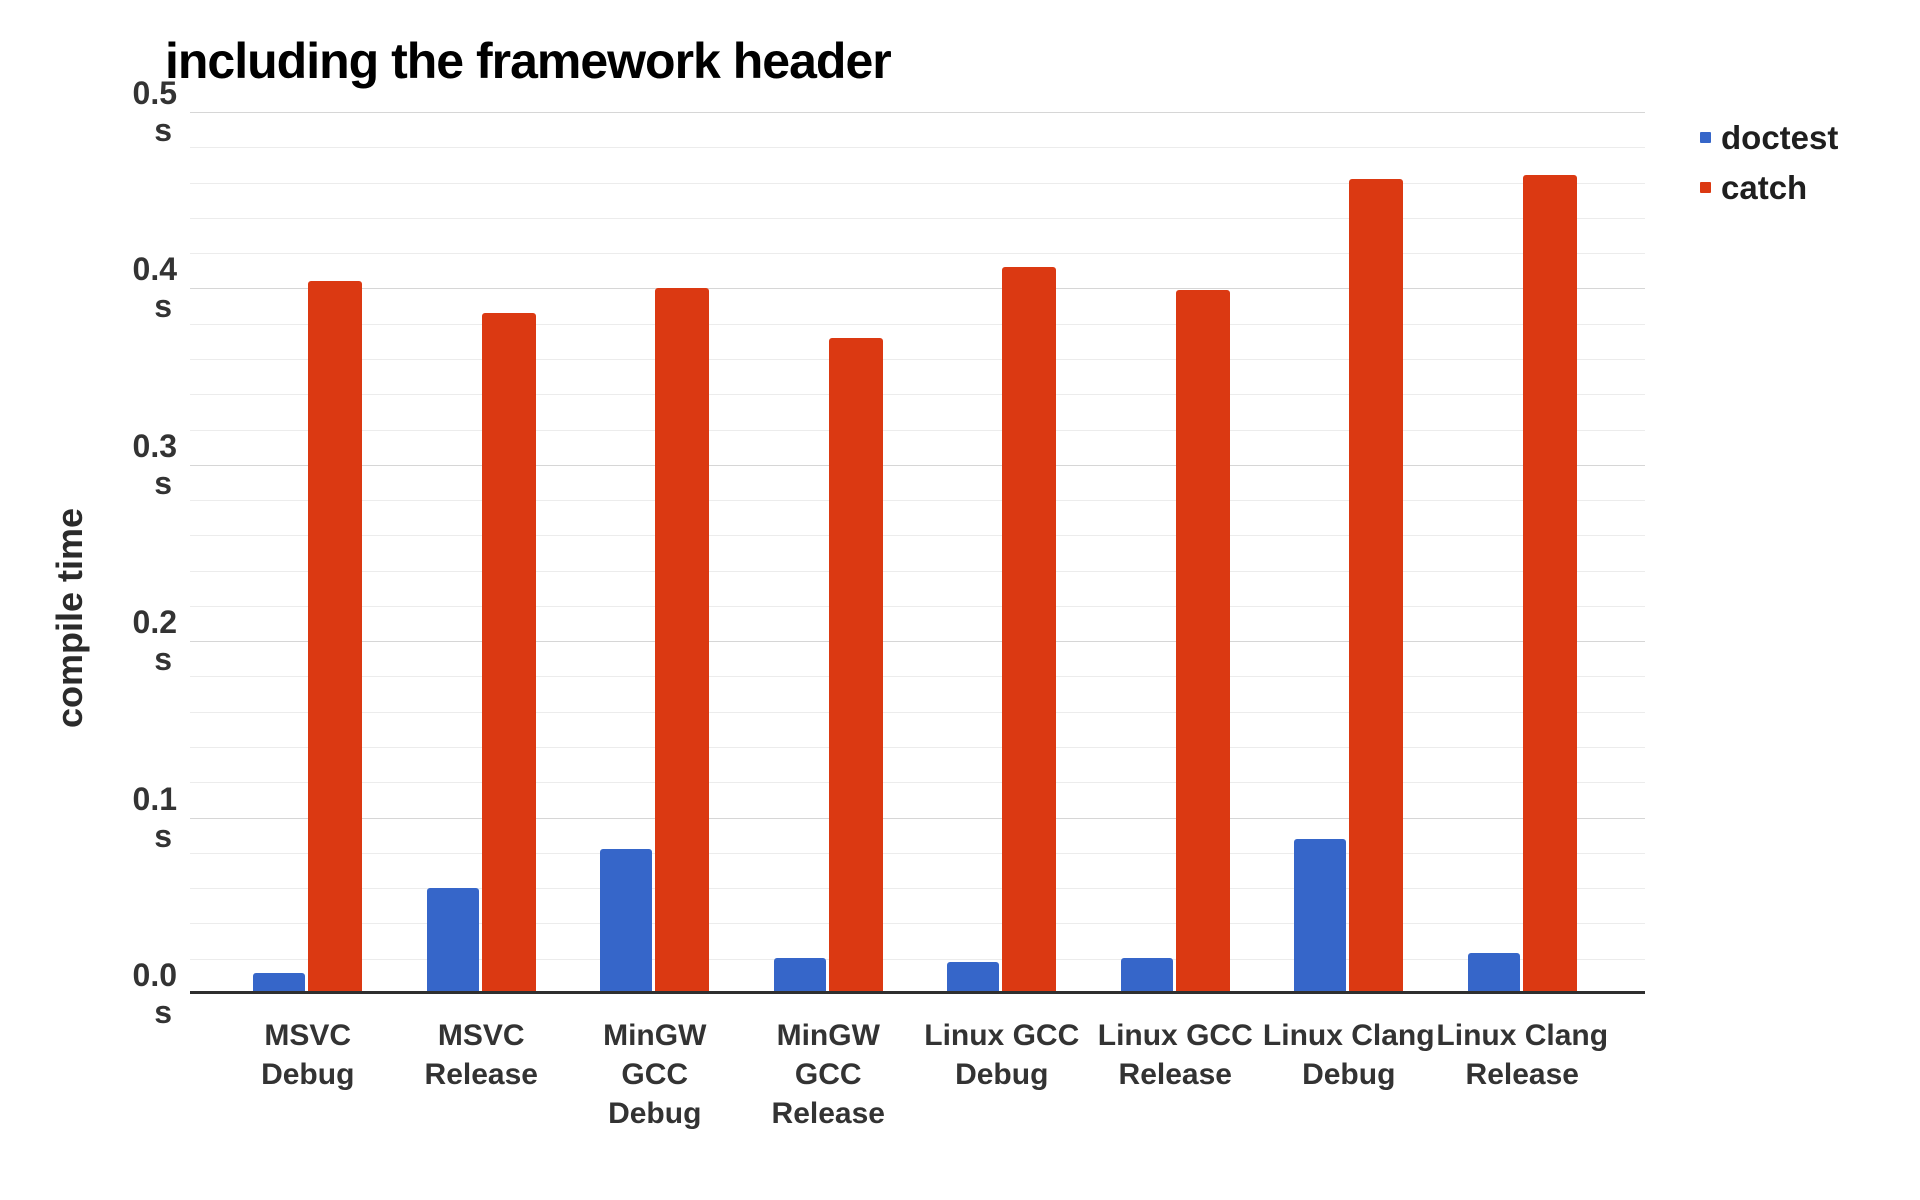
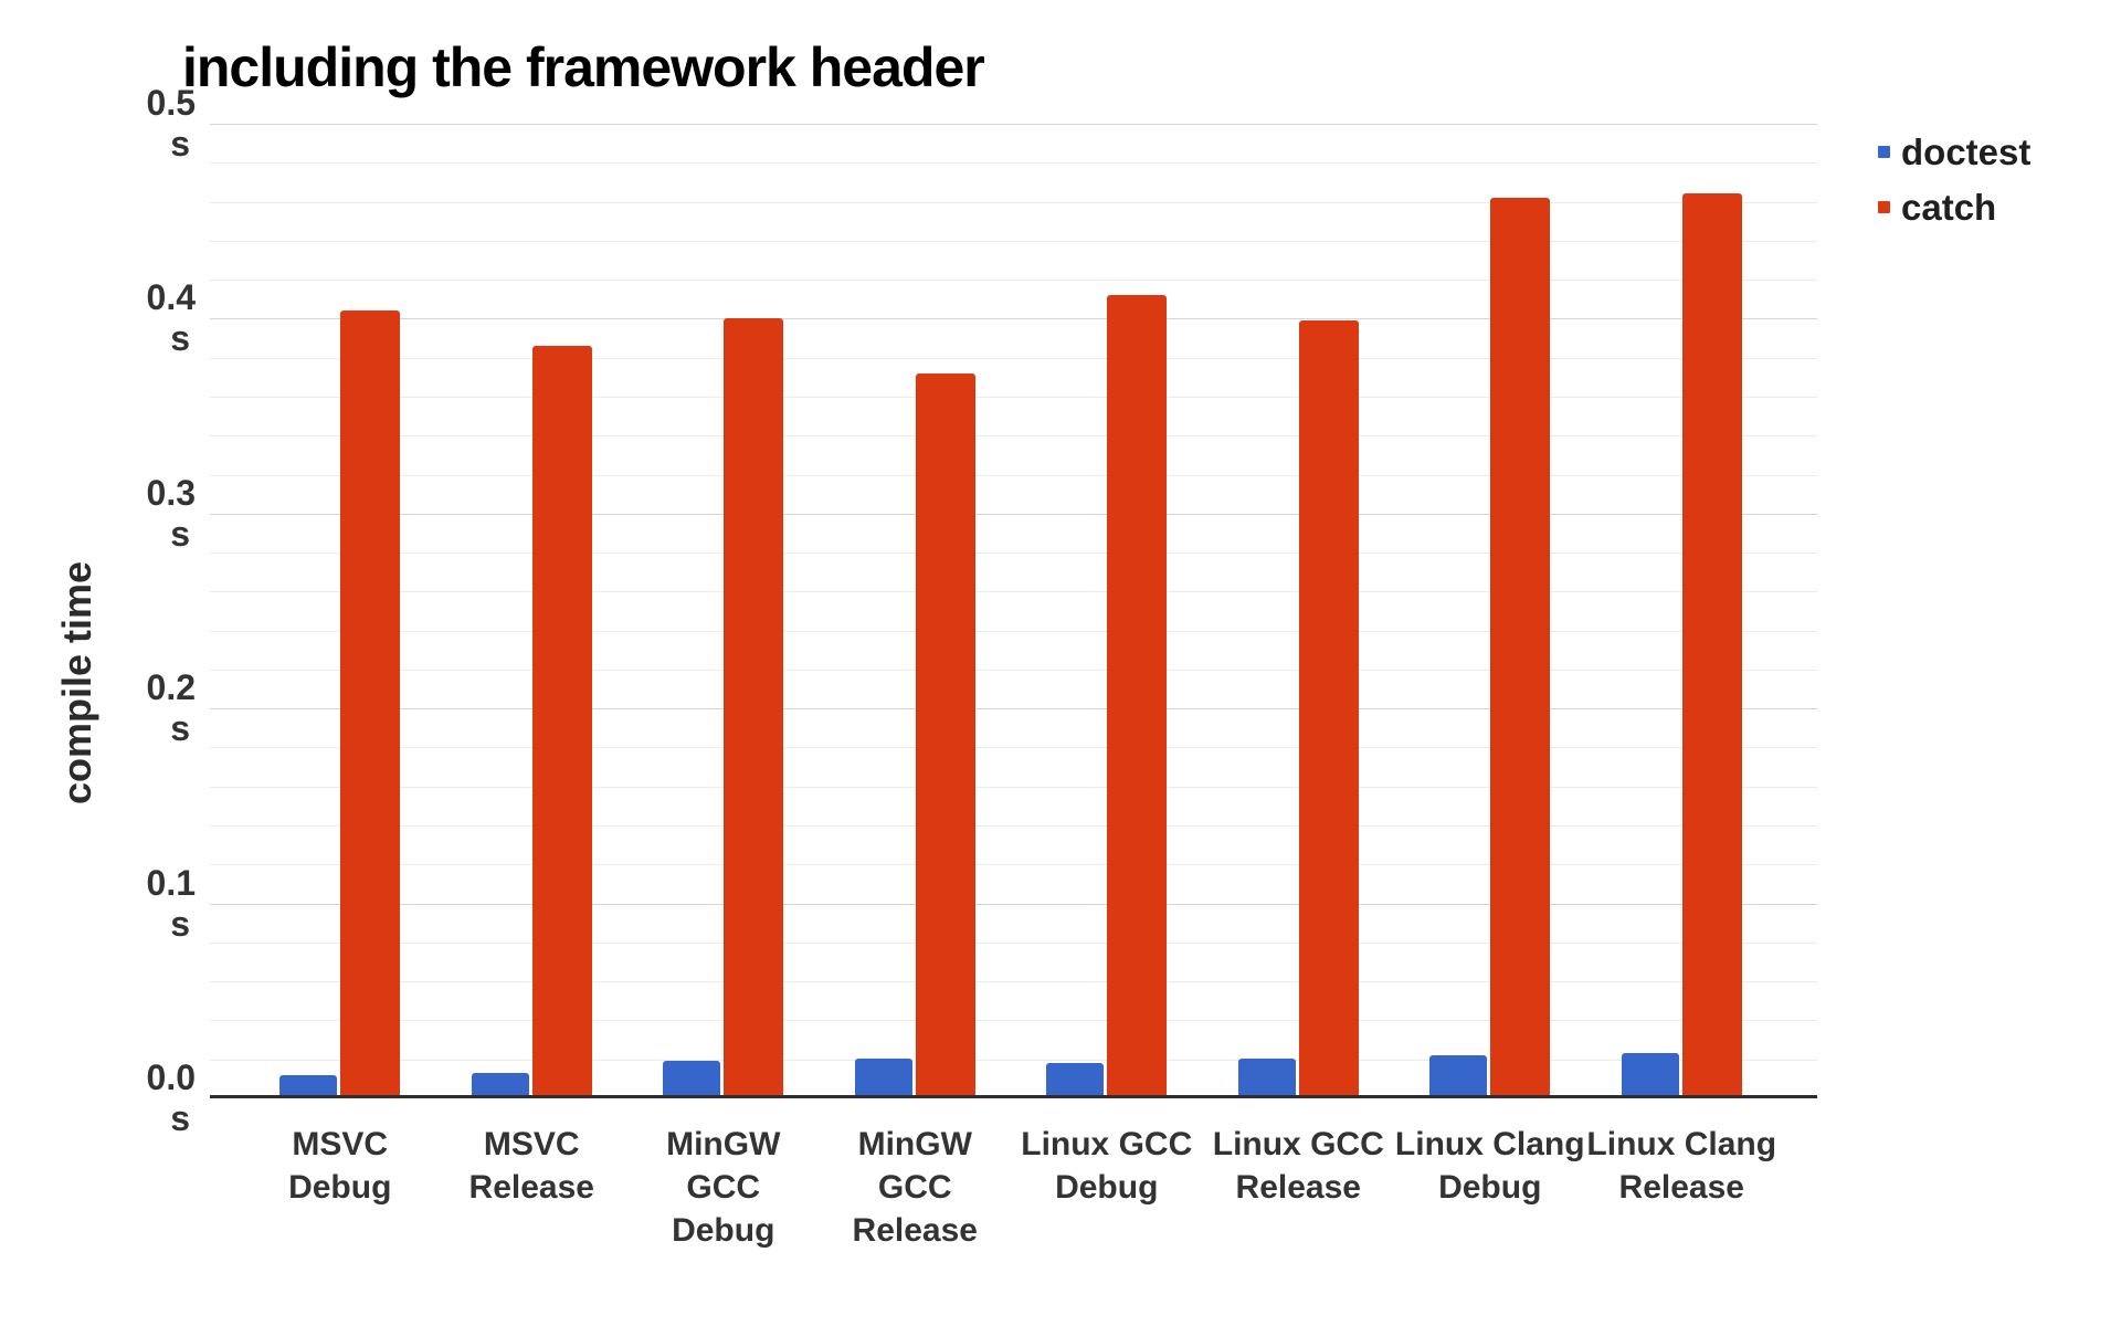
doctest/MSVC Release: 0.059 -> 0.012
doctest/MinGW GCC Debug: 0.081 -> 0.018
doctest/Linux Clang Debug: 0.087 -> 0.021
